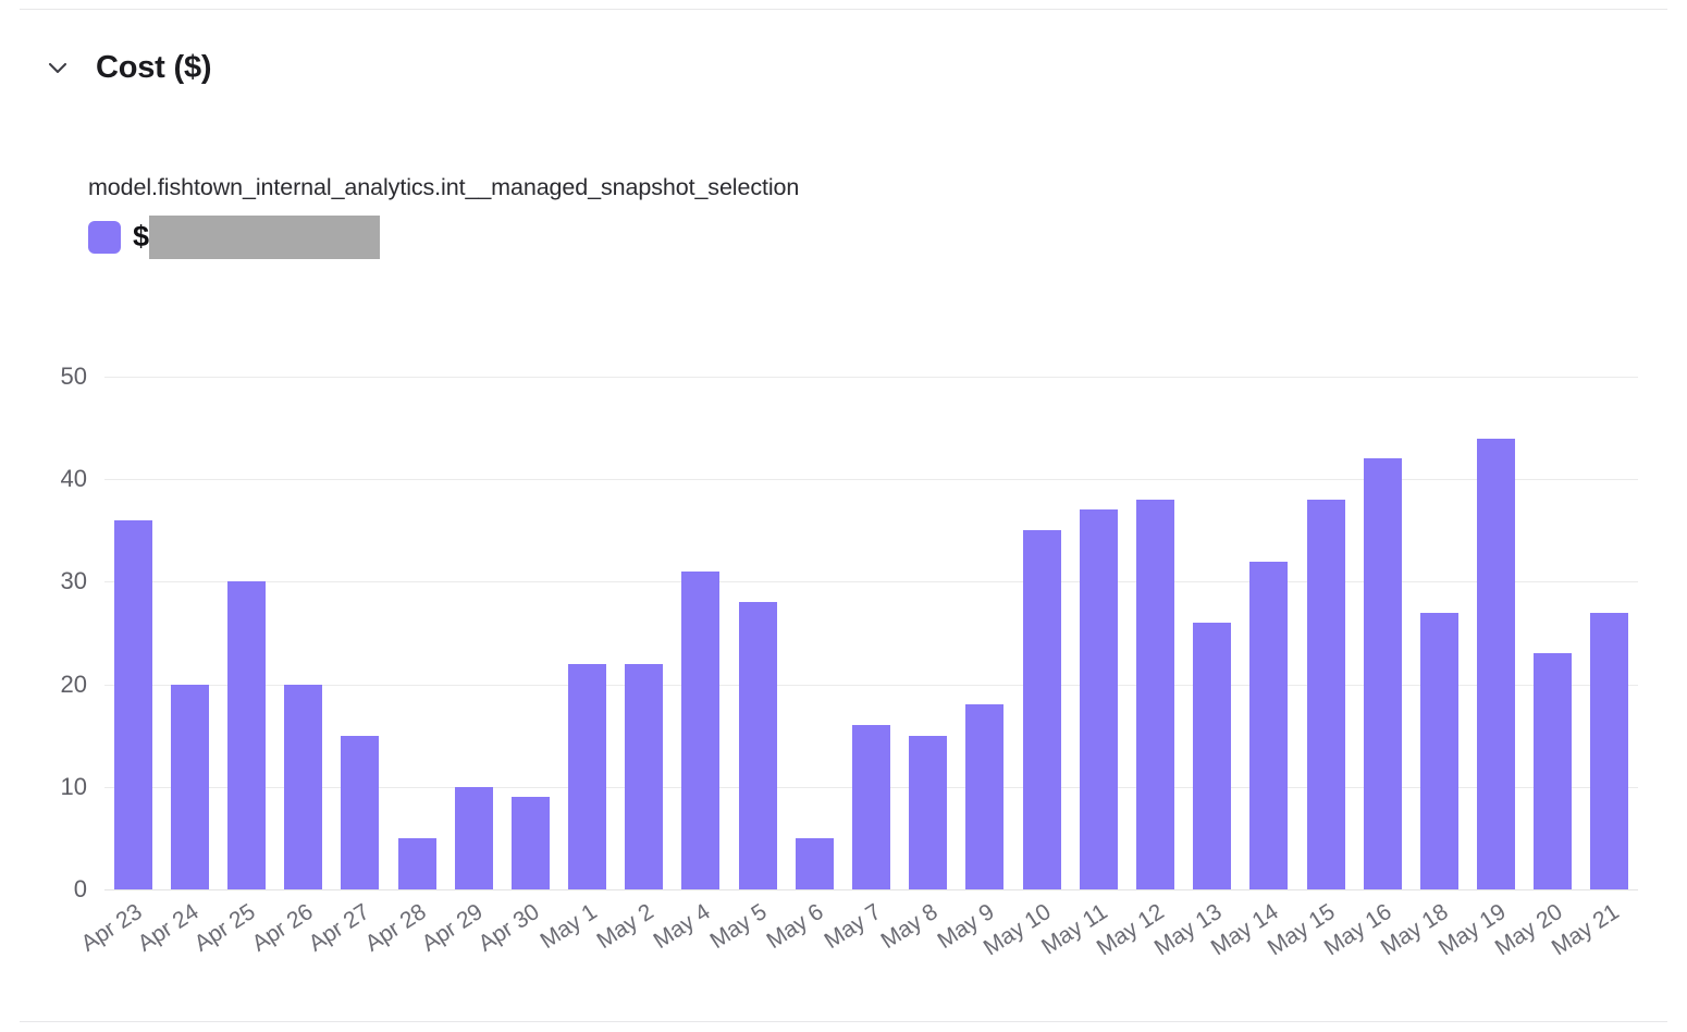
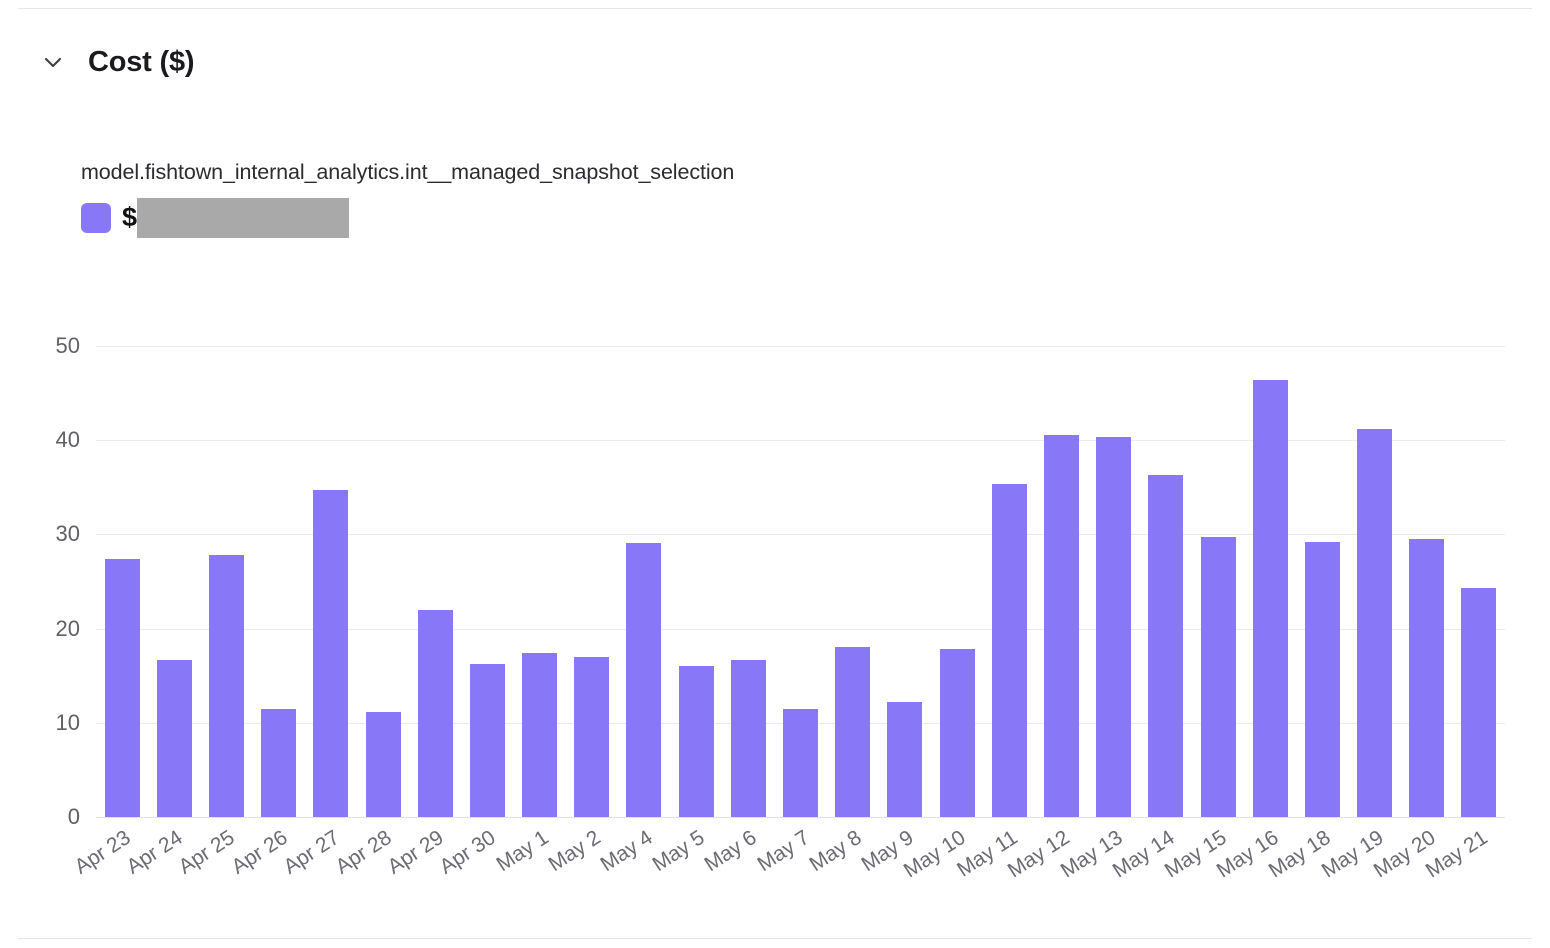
Apr 23: 36 -> 27
Apr 24: 20 -> 17
Apr 25: 30 -> 28
Apr 26: 20 -> 12
Apr 27: 15 -> 35
Apr 28: 5 -> 11
Apr 29: 10 -> 22
Apr 30: 9 -> 16
May 1: 22 -> 17
May 2: 22 -> 17
May 4: 31 -> 29
May 5: 28 -> 16
May 6: 5 -> 17
May 7: 16 -> 12
May 8: 15 -> 18
May 9: 18 -> 12
May 10: 35 -> 18
May 11: 37 -> 35
May 12: 38 -> 41
May 13: 26 -> 40
May 14: 32 -> 36
May 15: 38 -> 30
May 16: 42 -> 46
May 18: 27 -> 29
May 19: 44 -> 41
May 20: 23 -> 30
May 21: 27 -> 24
